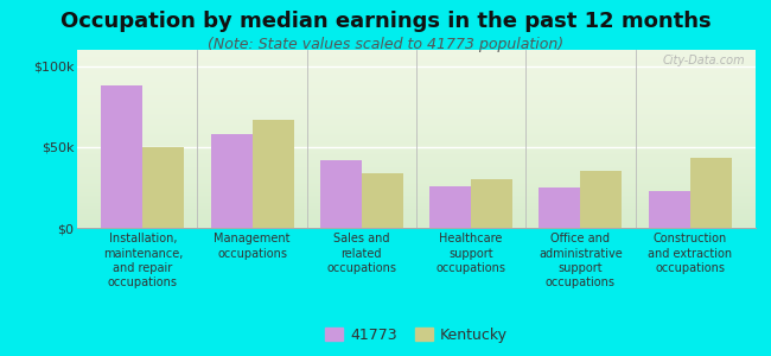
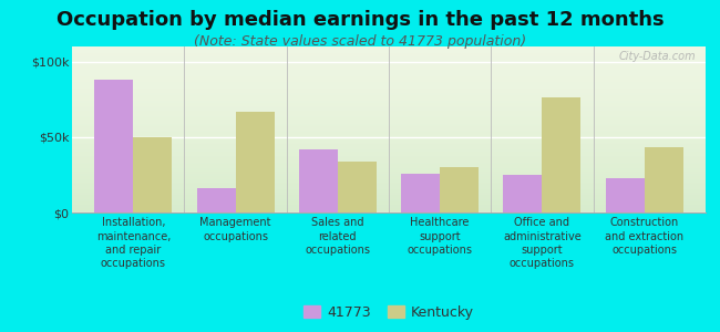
41773/Management occupations: $58k -> $16k
Kentucky/Office and administrative support occupations: $35k -> $76k
